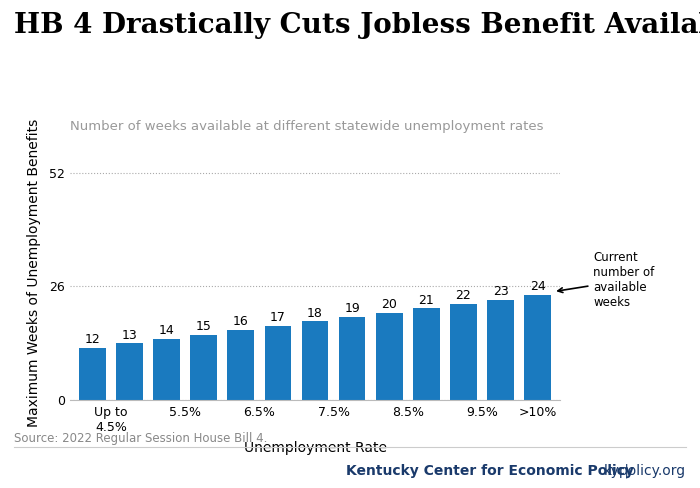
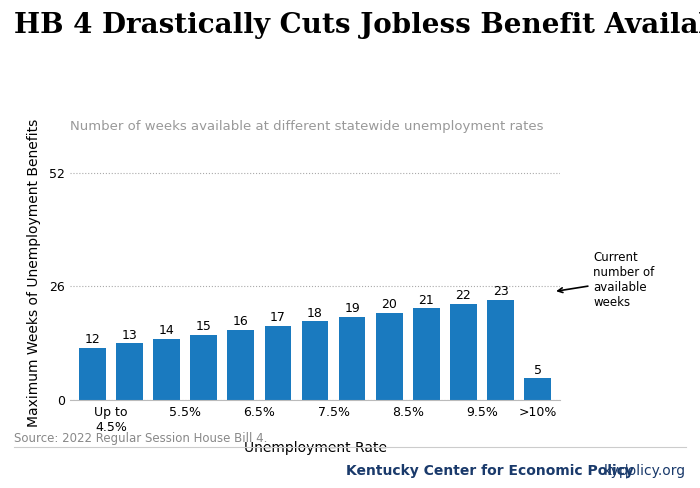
>10%: 24 -> 5
